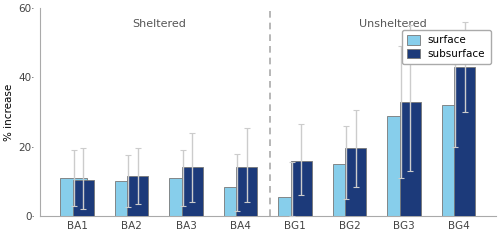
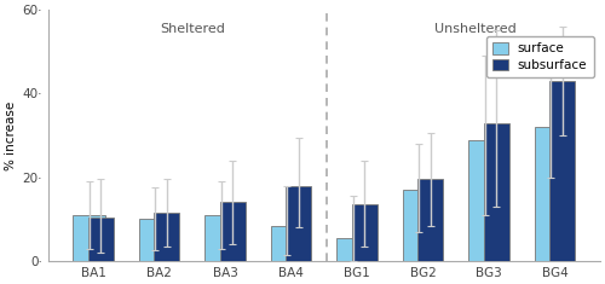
subsurface/BA4: 14.0· -> 18.0·
subsurface/BG1: 16.0· -> 13.5·
surface/BG2: 15.0· -> 17.0·
